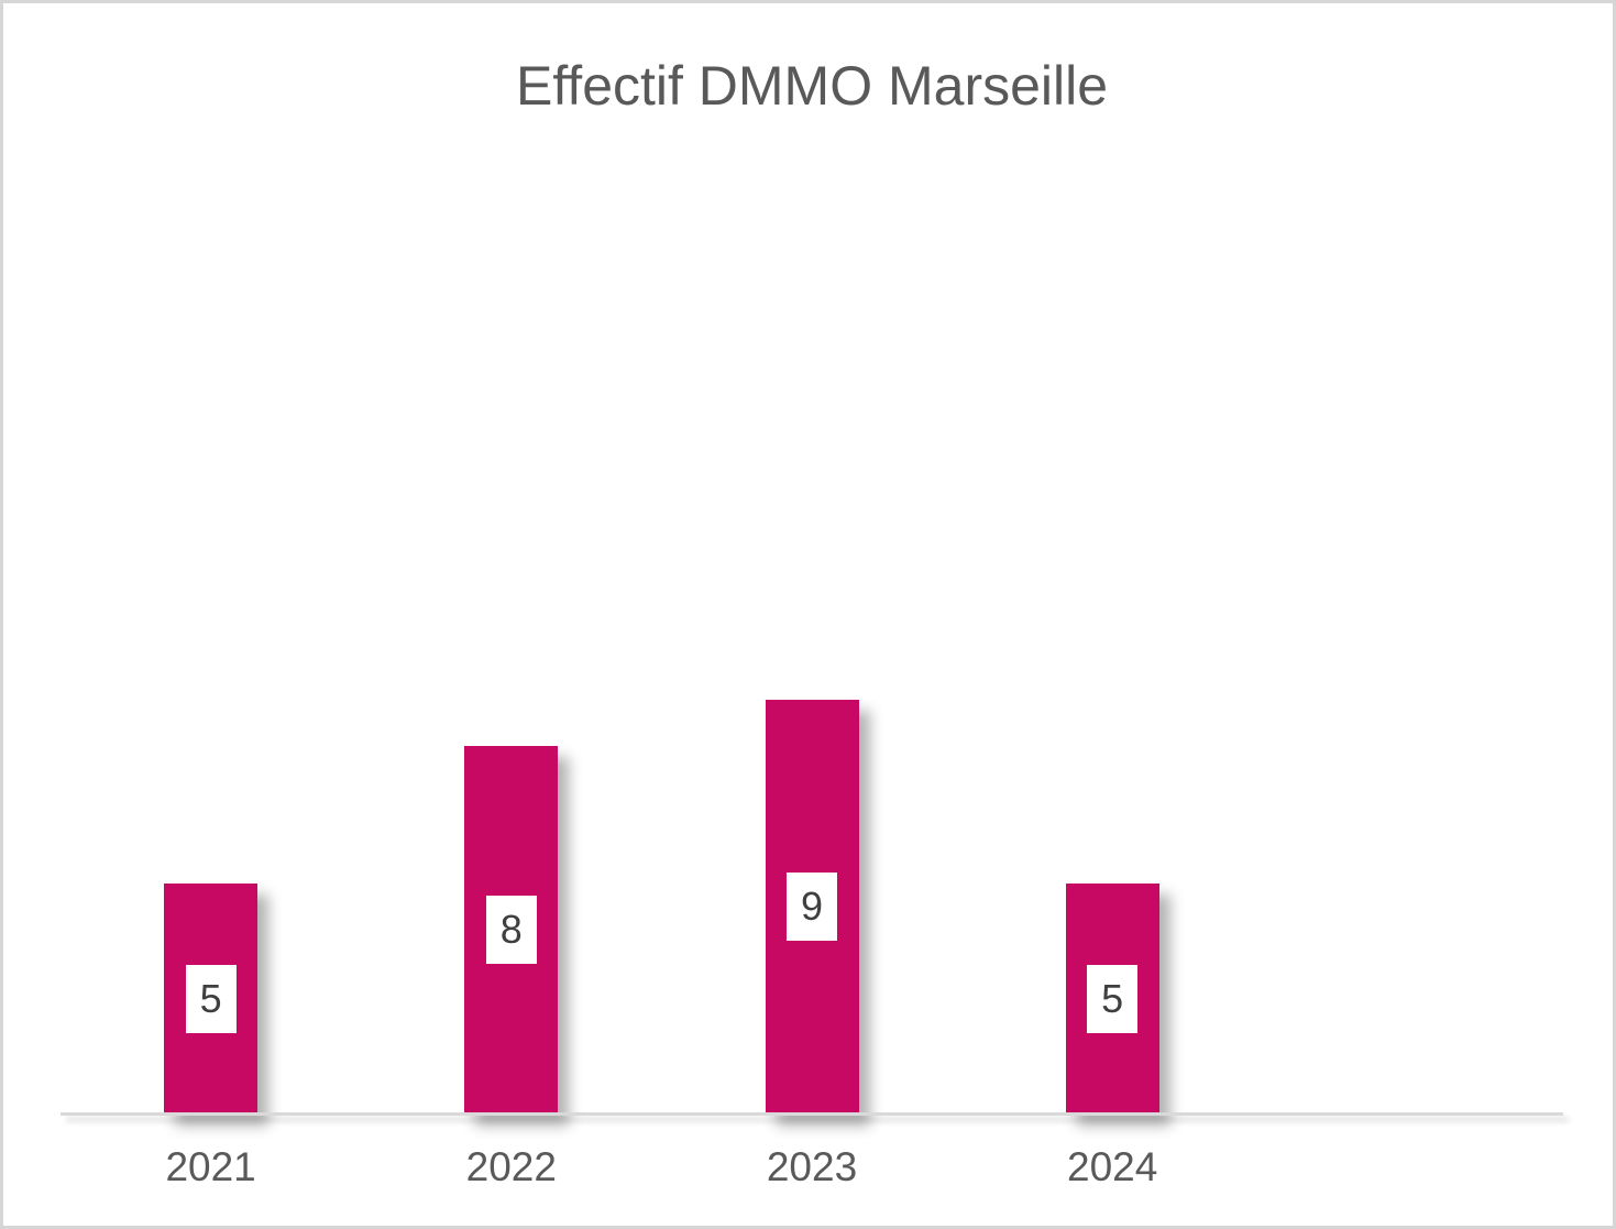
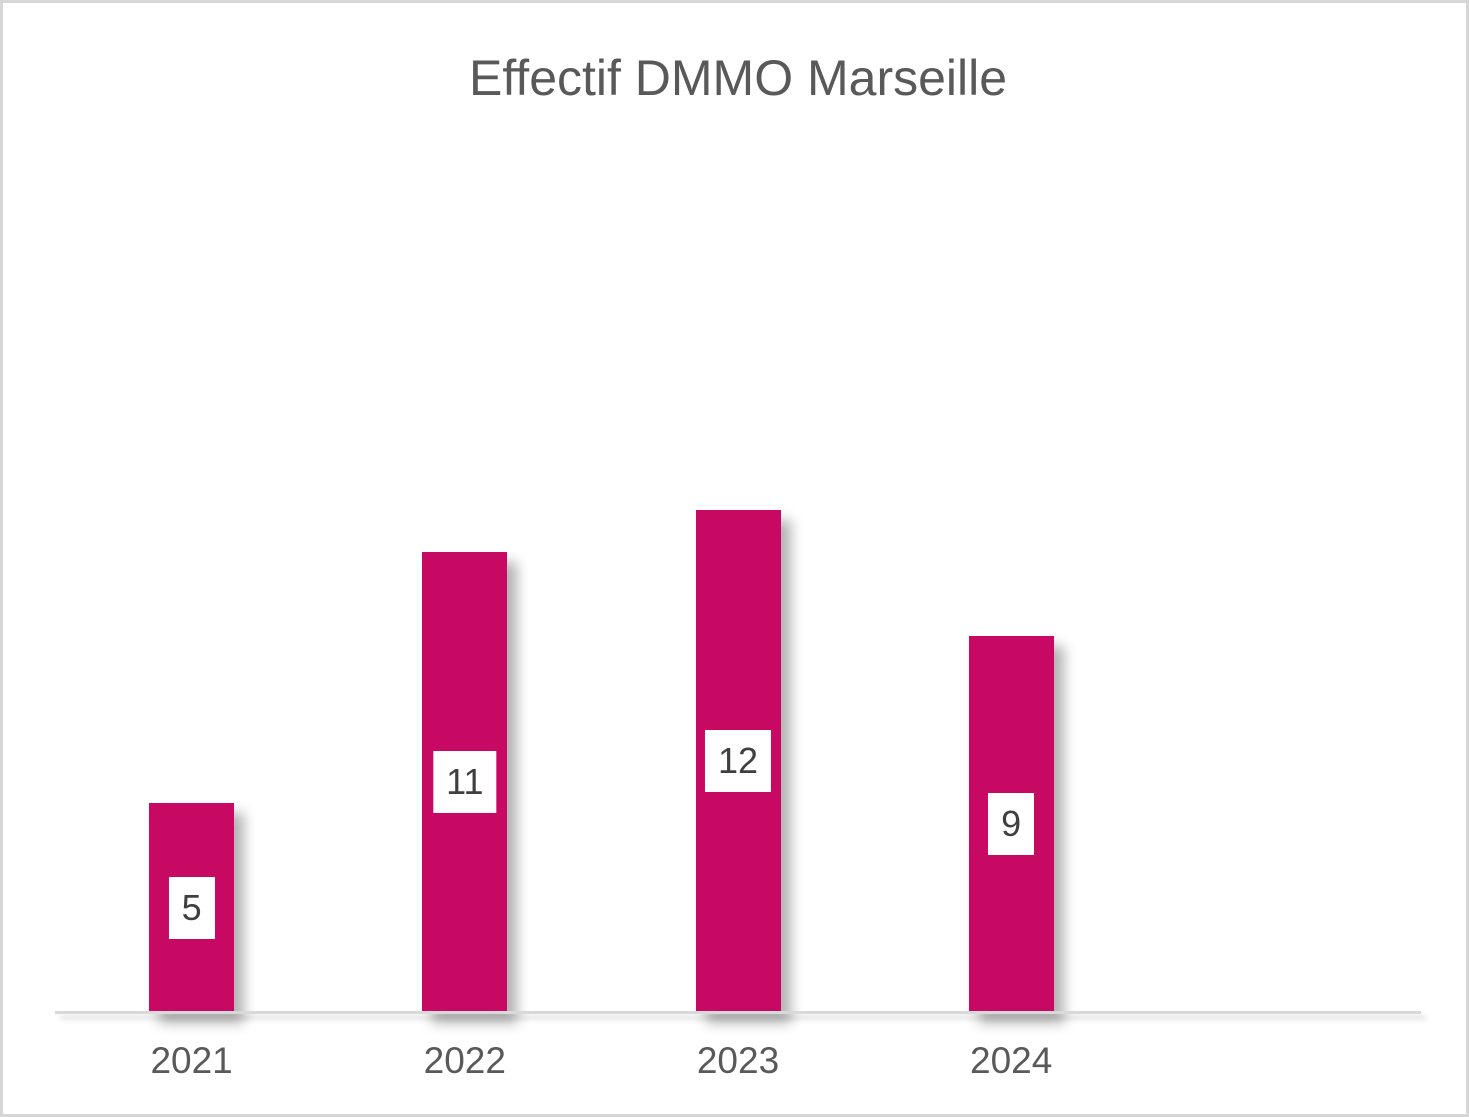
2022: 8 -> 11
2023: 9 -> 12
2024: 5 -> 9
